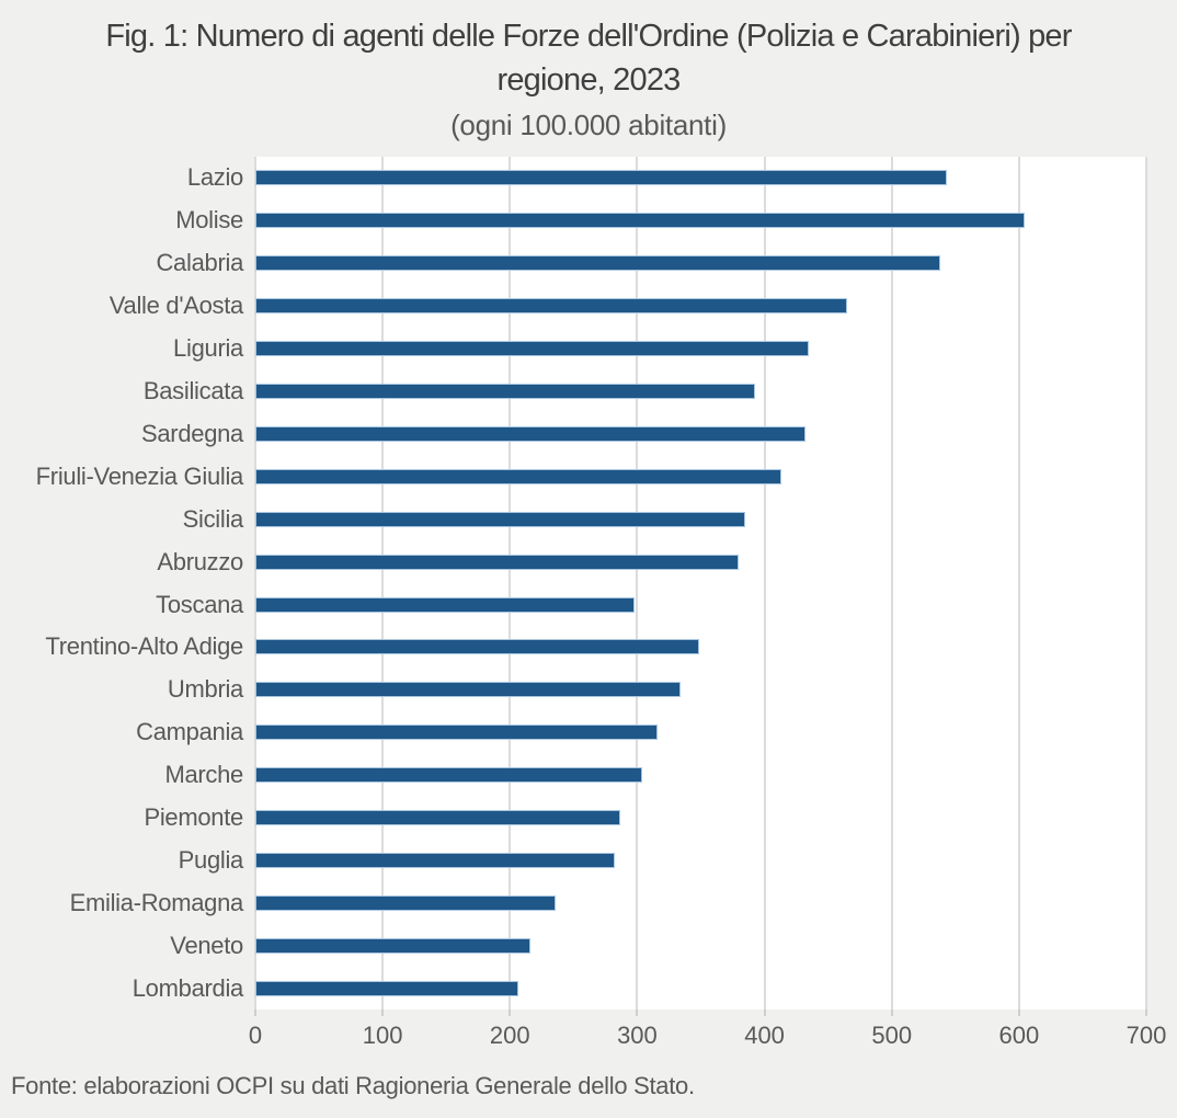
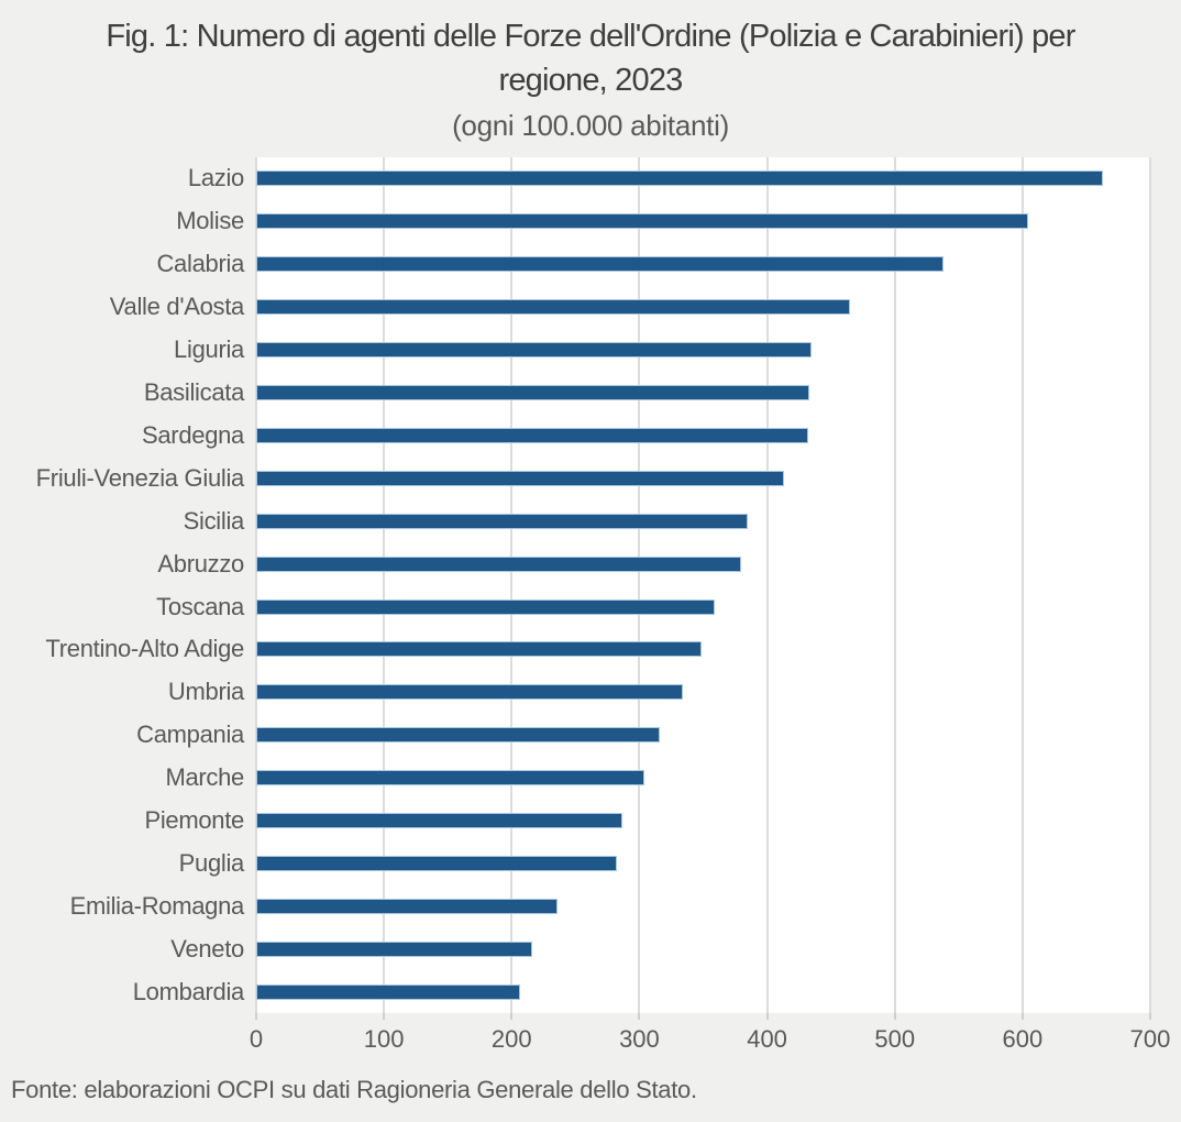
Lazio: 543 -> 663
Basilicata: 393 -> 433
Toscana: 298 -> 359
